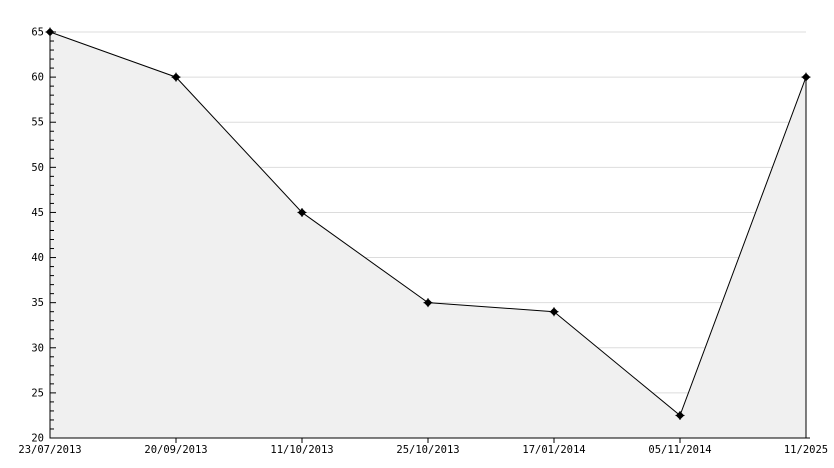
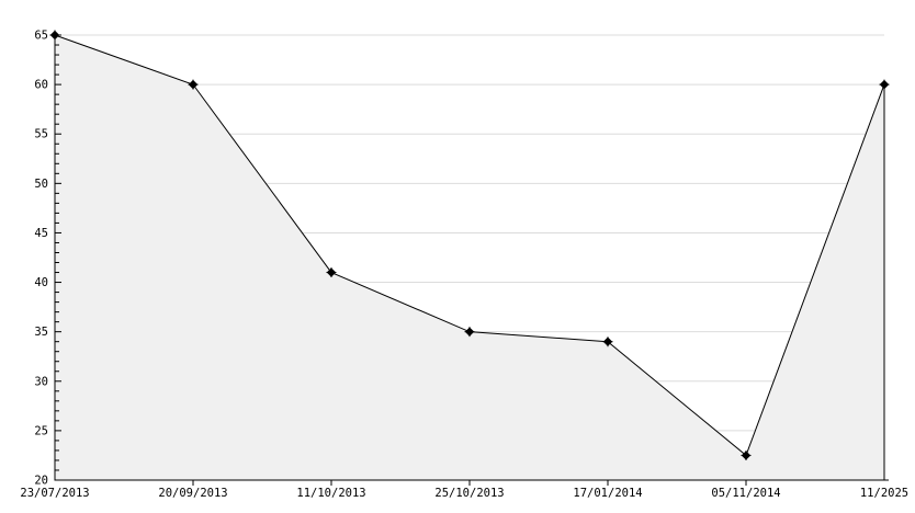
11/10/2013: 45 -> 41
